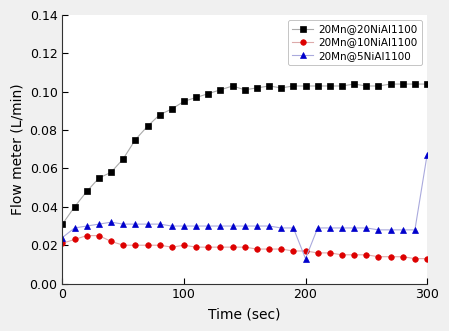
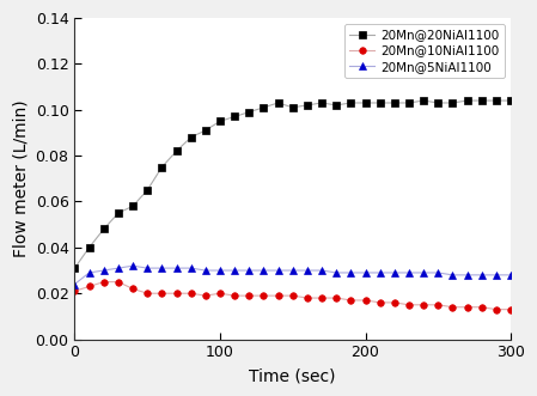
20Mn@5NiAl1100/200: 0.013 -> 0.029
20Mn@5NiAl1100/300: 0.067 -> 0.028
